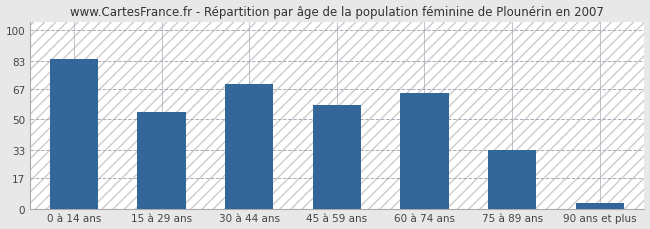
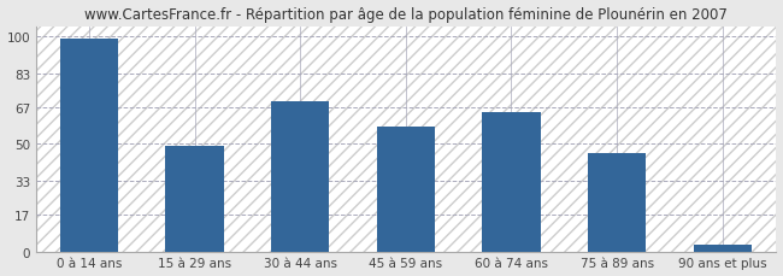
0 à 14 ans: 84 -> 99
15 à 29 ans: 54 -> 49
75 à 89 ans: 33 -> 46
